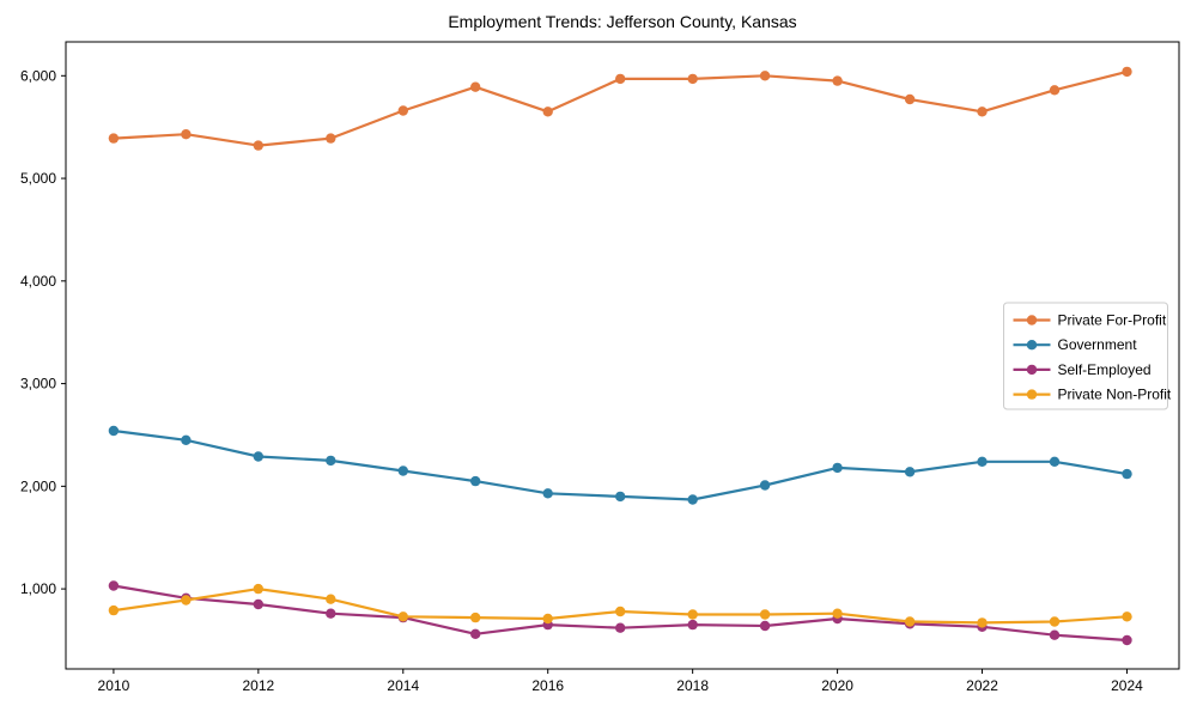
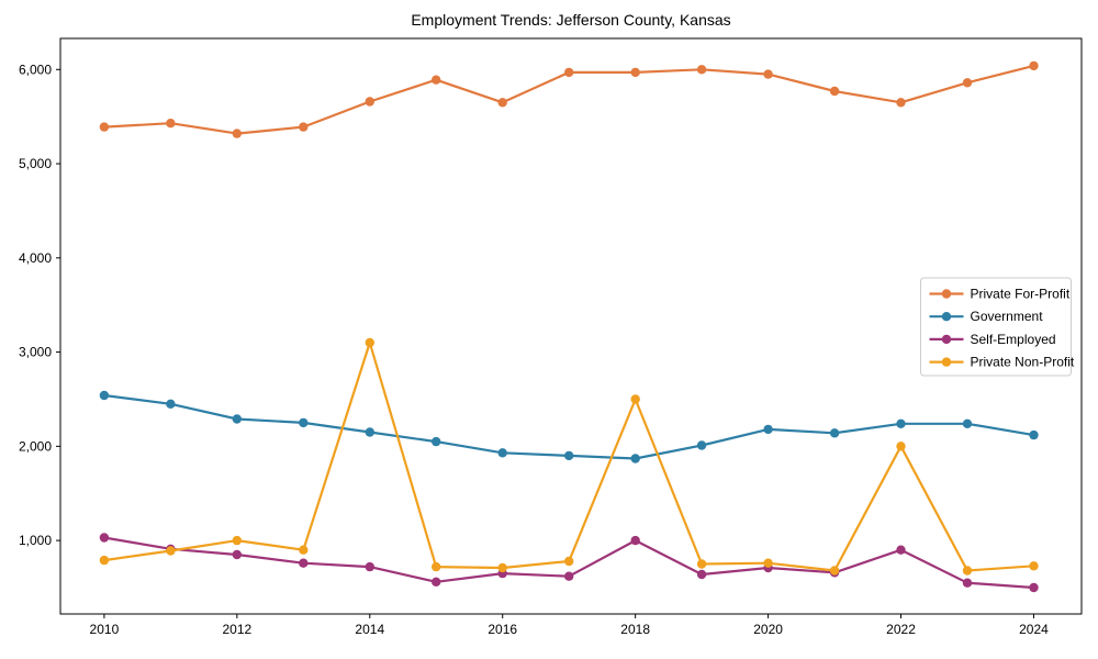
Private Non-Profit/2014: 700 -> 3100
Self-Employed/2018: 600 -> 1000
Private Non-Profit/2018: 800 -> 2500
Self-Employed/2022: 600 -> 900
Private Non-Profit/2022: 700 -> 2000
